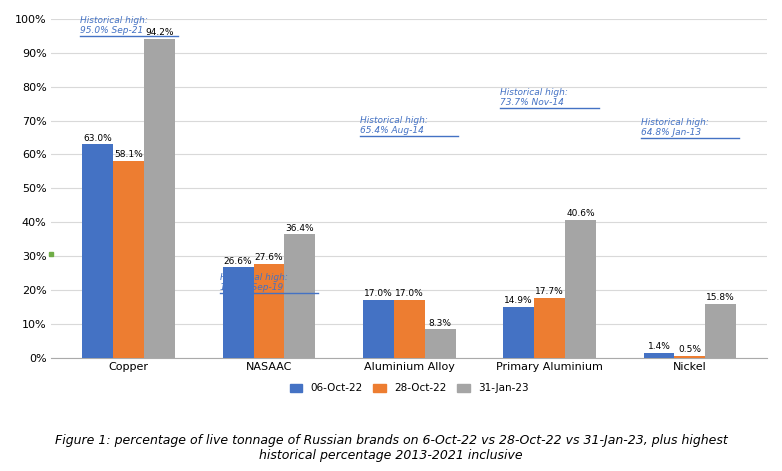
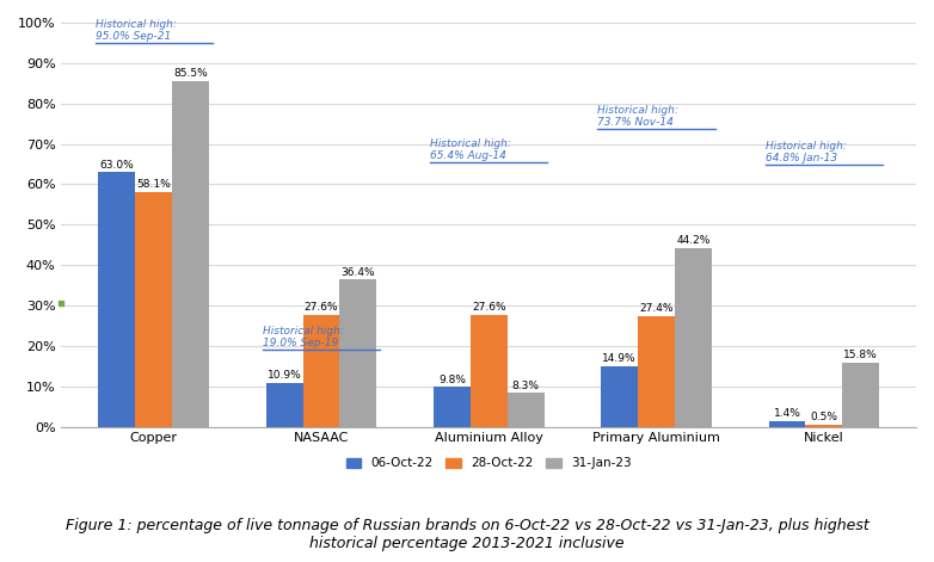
31-Jan-23/Copper: 94.2% -> 85.5%
06-Oct-22/NASAAC: 26.6% -> 10.9%
06-Oct-22/Aluminium Alloy: 17.0% -> 9.8%
28-Oct-22/Aluminium Alloy: 17.0% -> 27.6%
28-Oct-22/Primary Aluminium: 17.7% -> 27.4%
31-Jan-23/Primary Aluminium: 40.6% -> 44.2%
